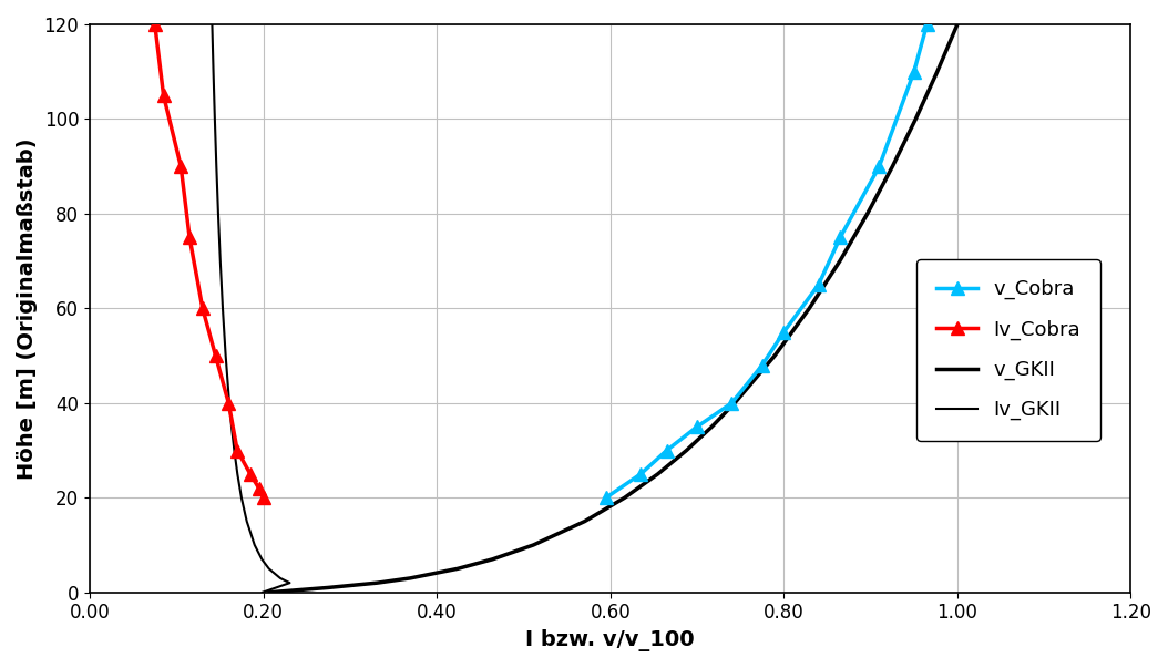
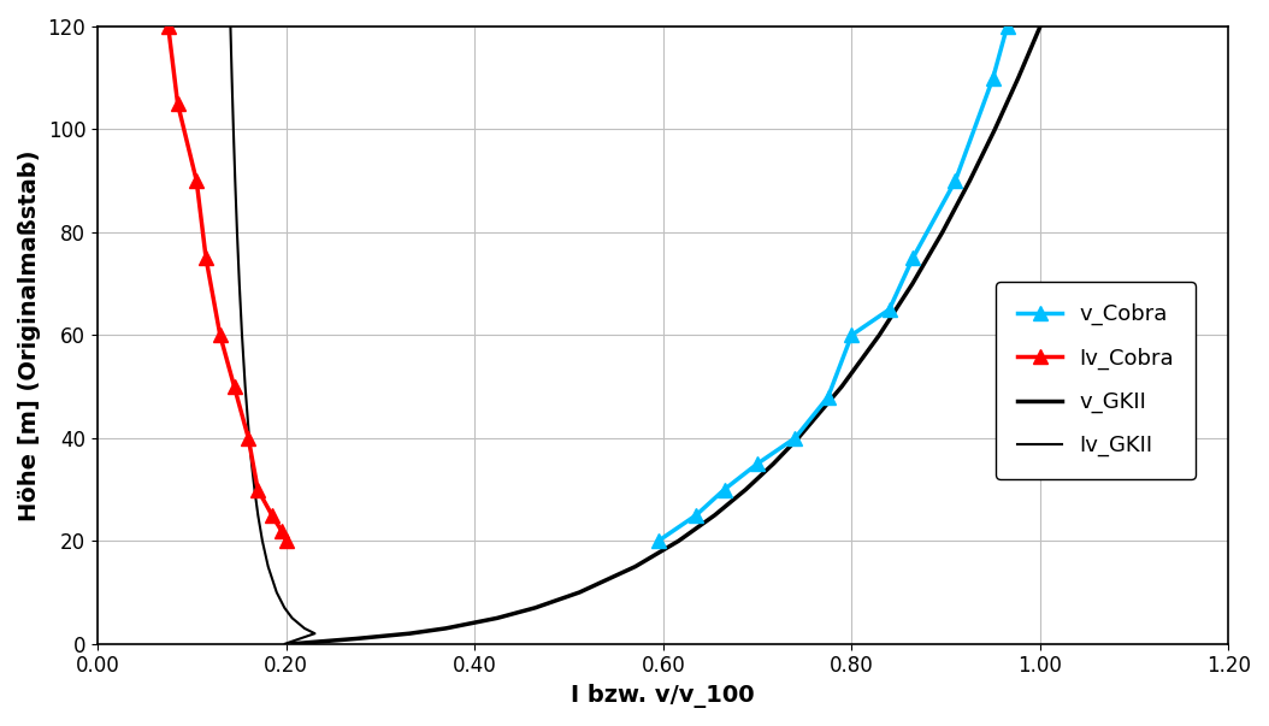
v_Cobra/0.80: 55 -> 60
